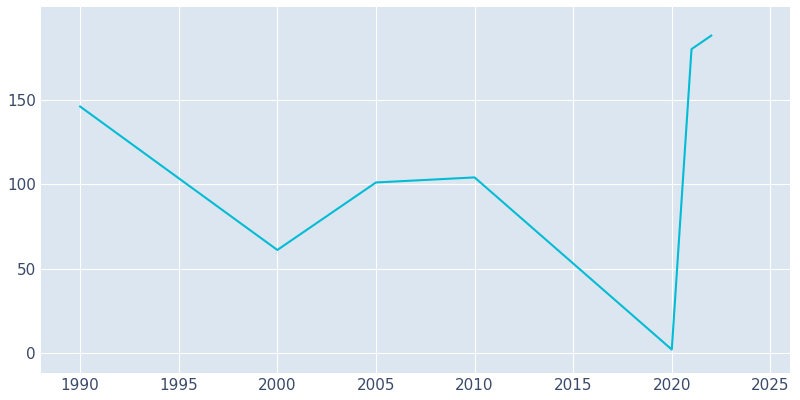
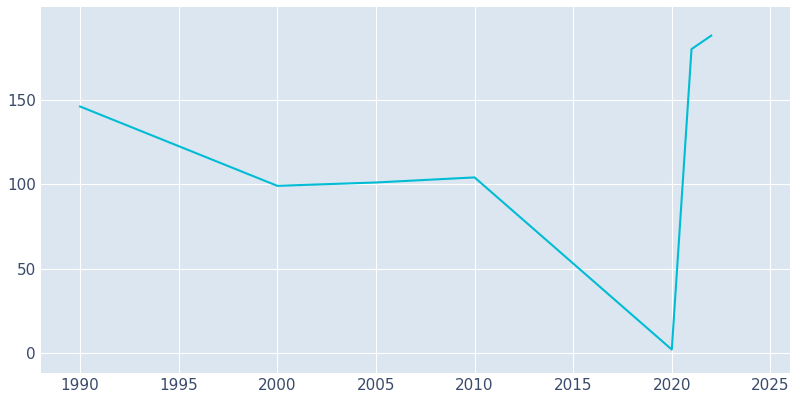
2000: 61 -> 99
